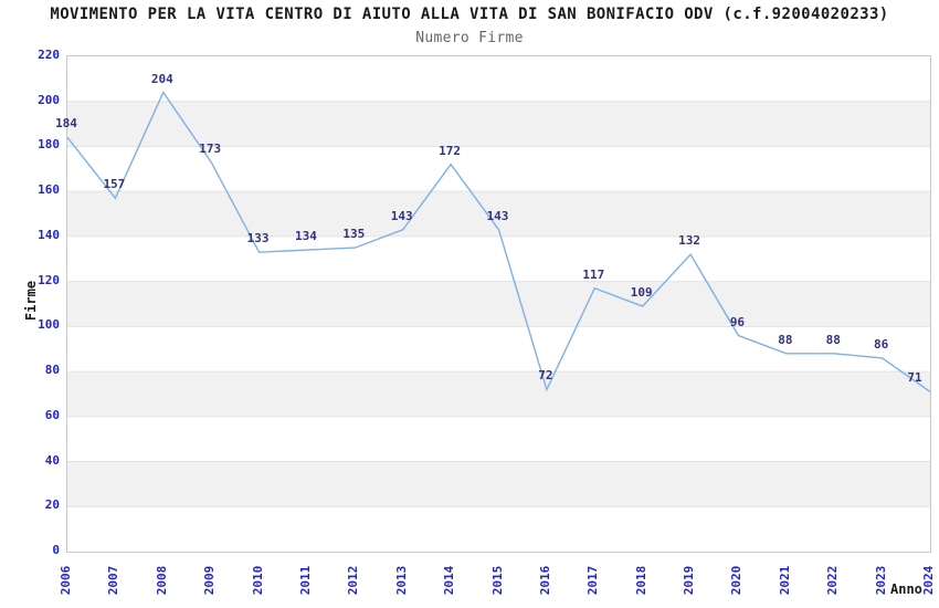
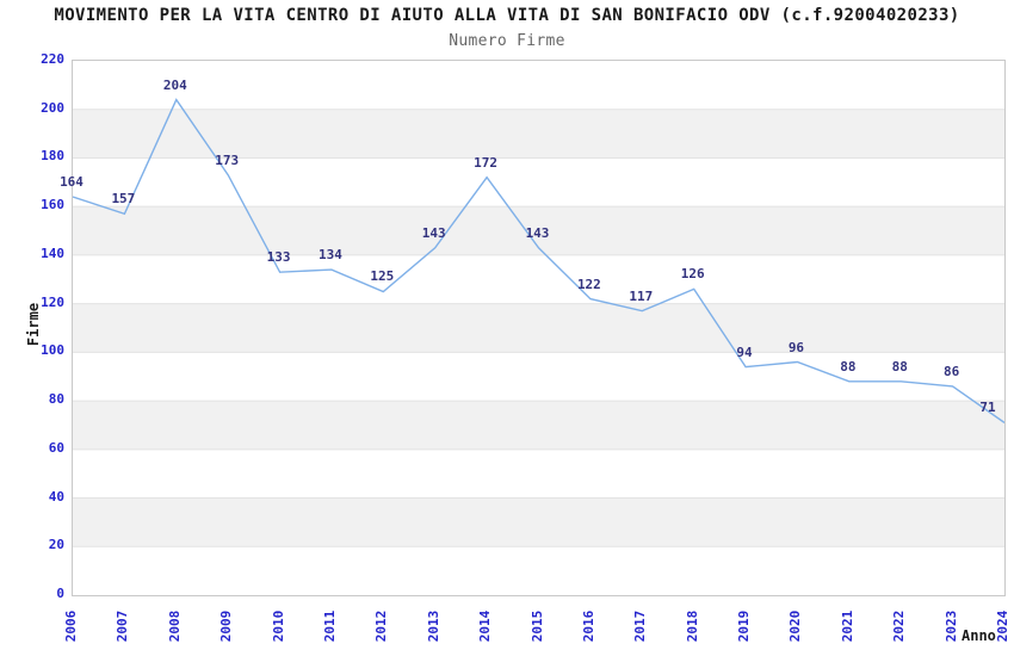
2006: 184 -> 164
2012: 135 -> 125
2016: 72 -> 122
2018: 109 -> 126
2019: 132 -> 94
